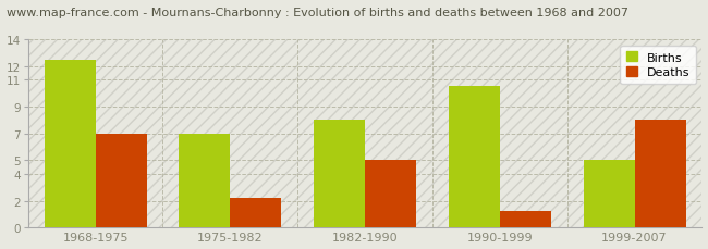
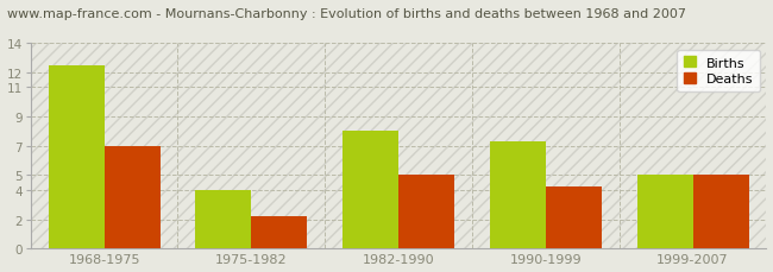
Births/1975-1982: 7.0 -> 4.0
Births/1990-1999: 10.5 -> 7.3
Deaths/1990-1999: 1.2 -> 4.2
Deaths/1999-2007: 8.0 -> 5.0
